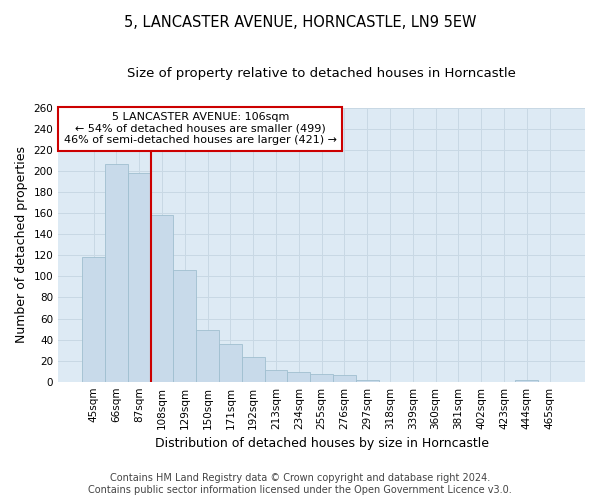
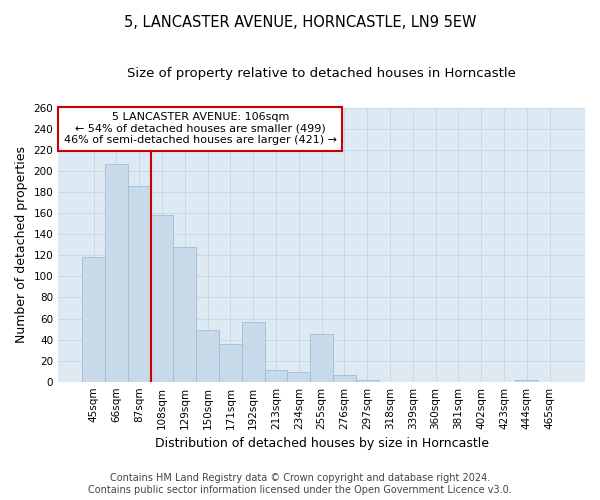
87sqm: 198 -> 186
129sqm: 106 -> 128
192sqm: 23 -> 57
255sqm: 7 -> 45
